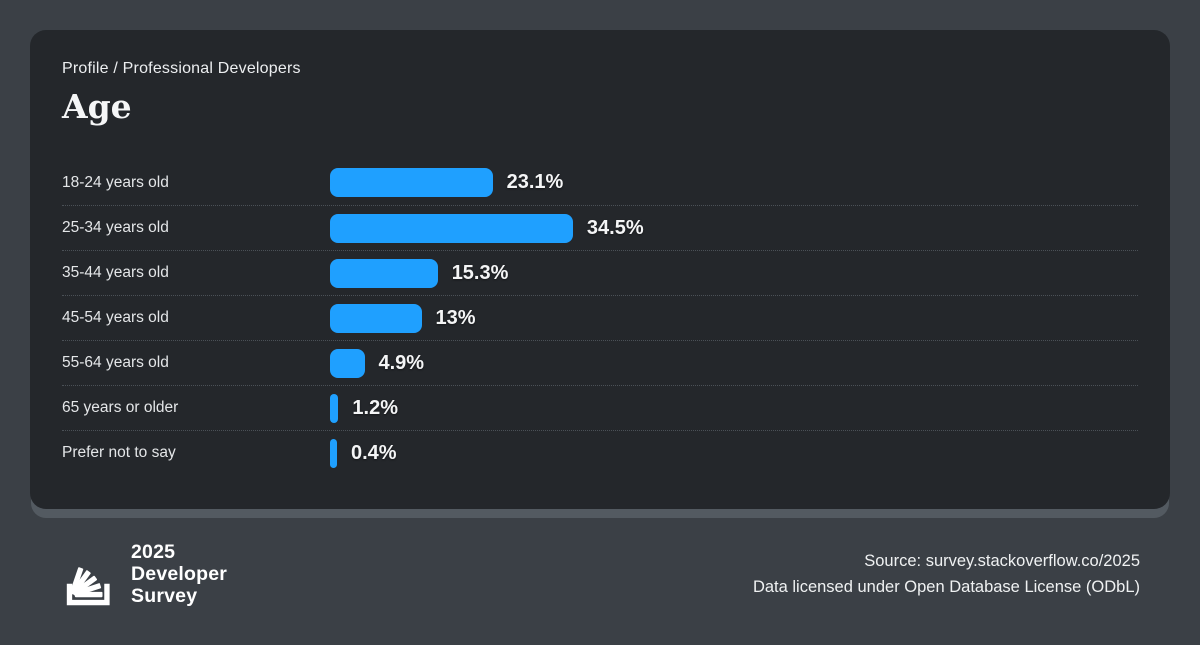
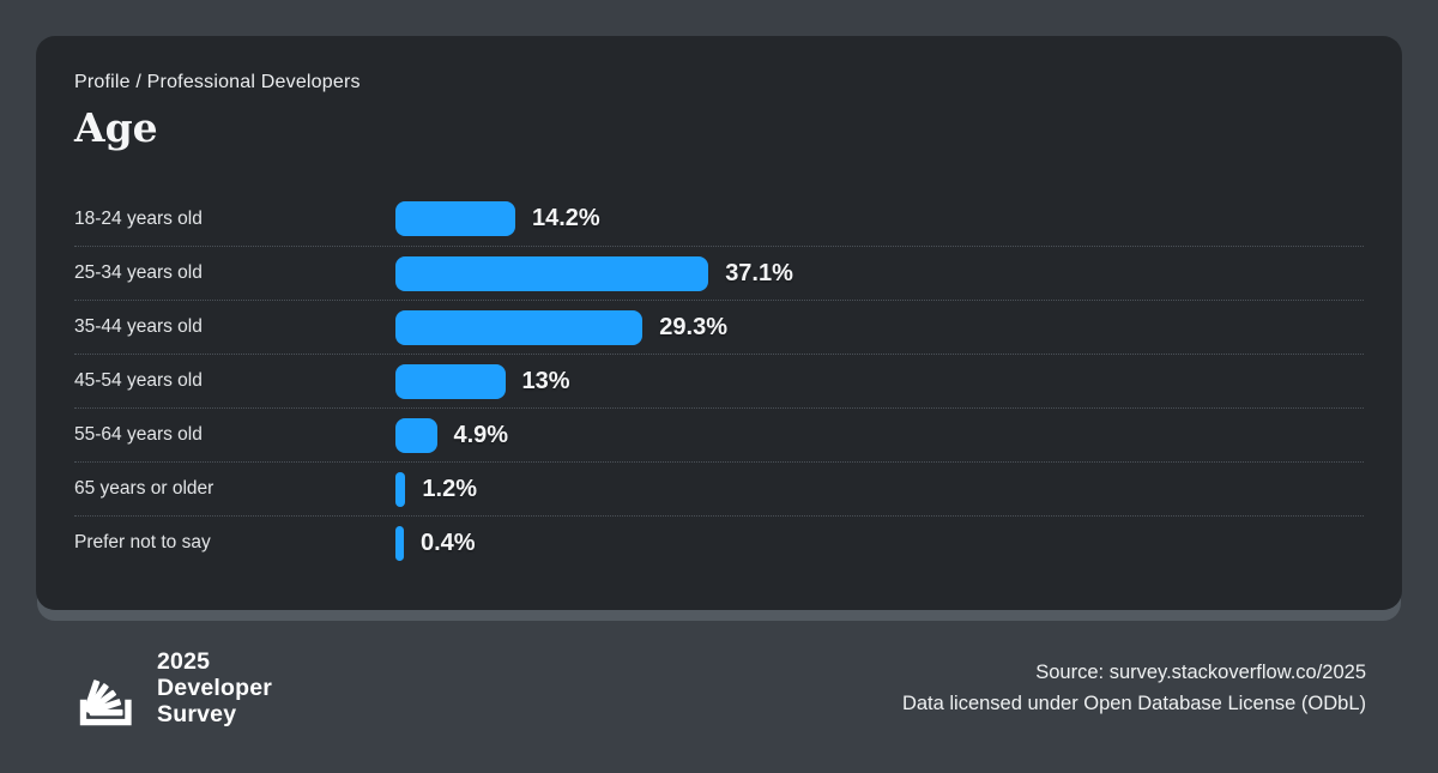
18-24 years old: 23.1% -> 14.2%
25-34 years old: 34.5% -> 37.1%
35-44 years old: 15.3% -> 29.3%
